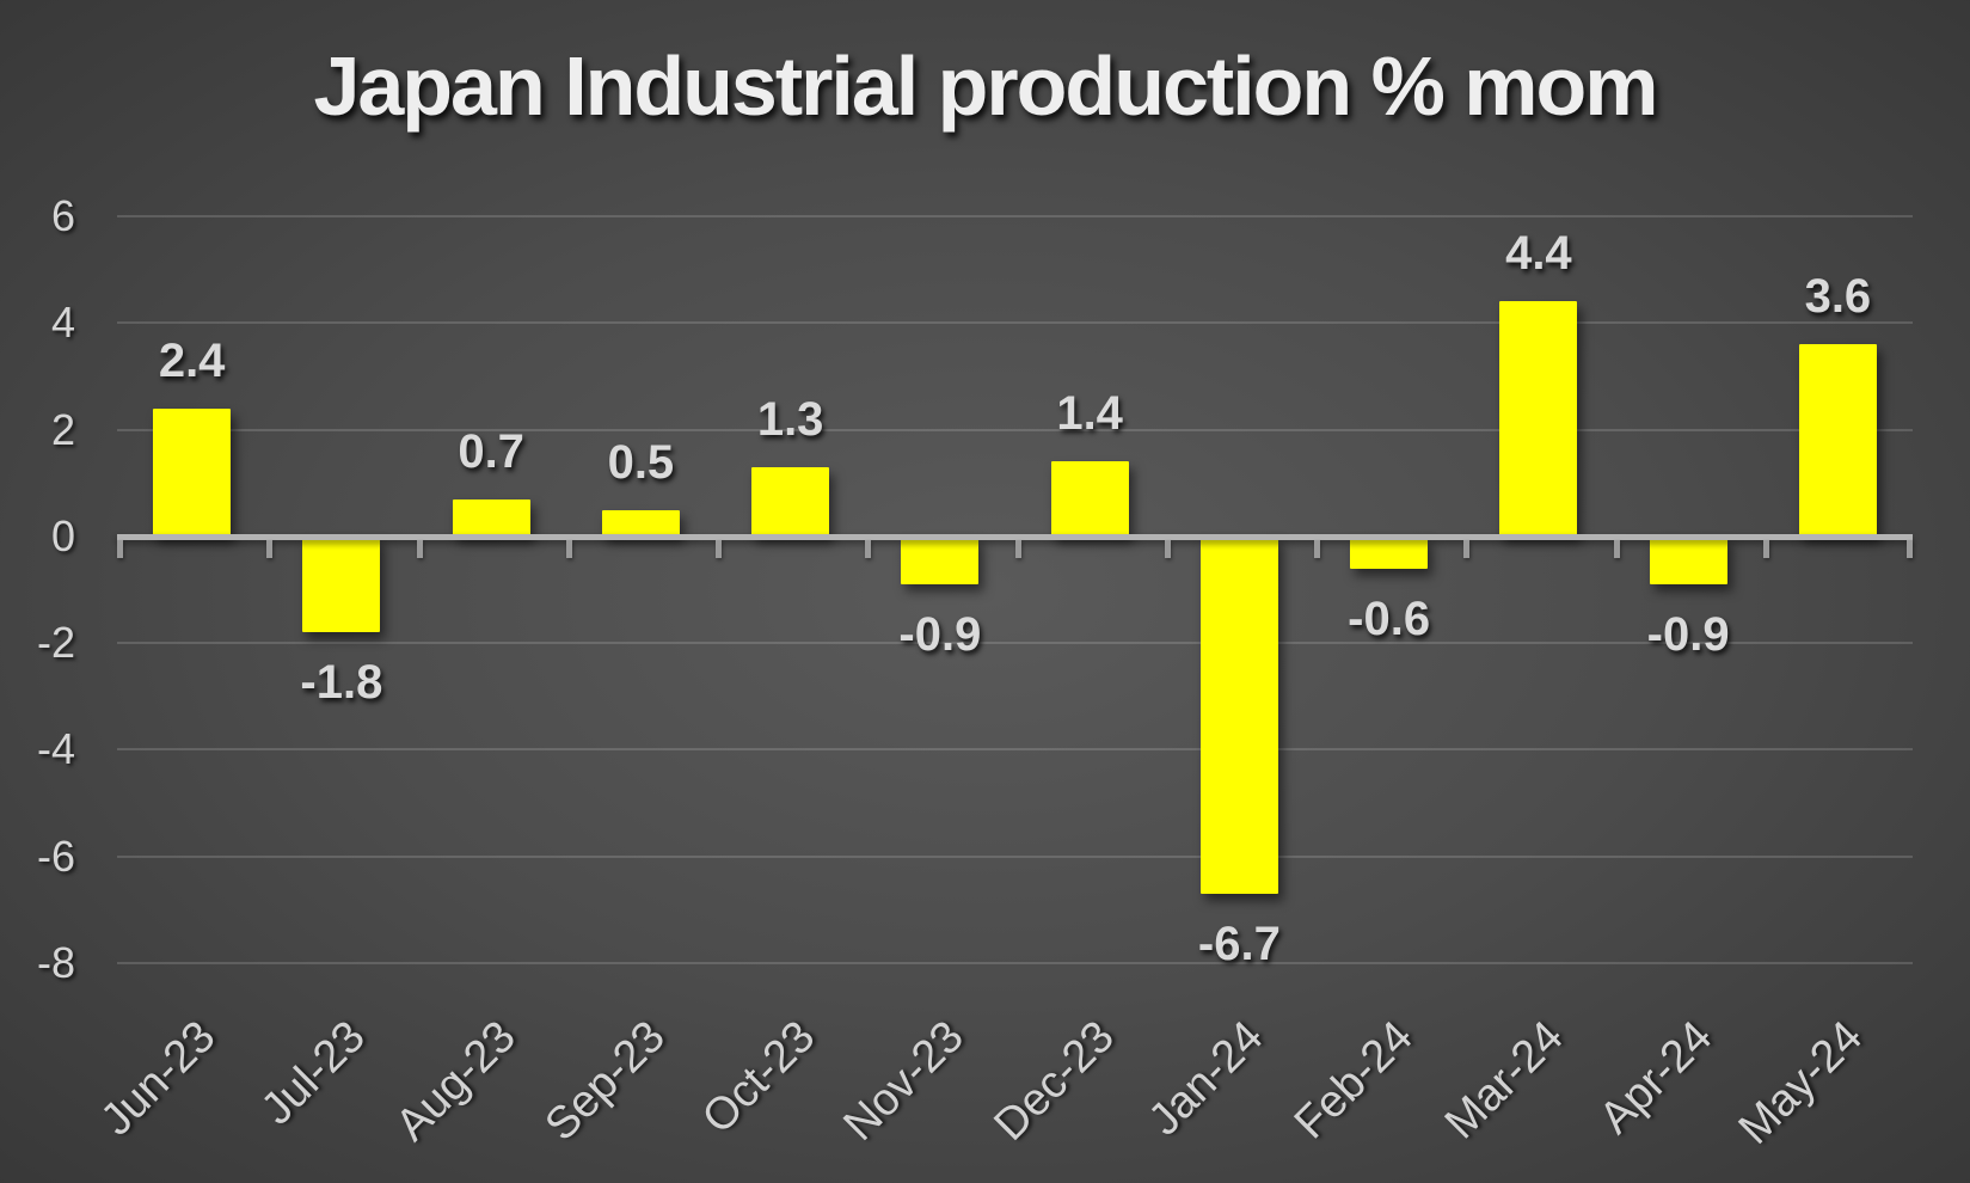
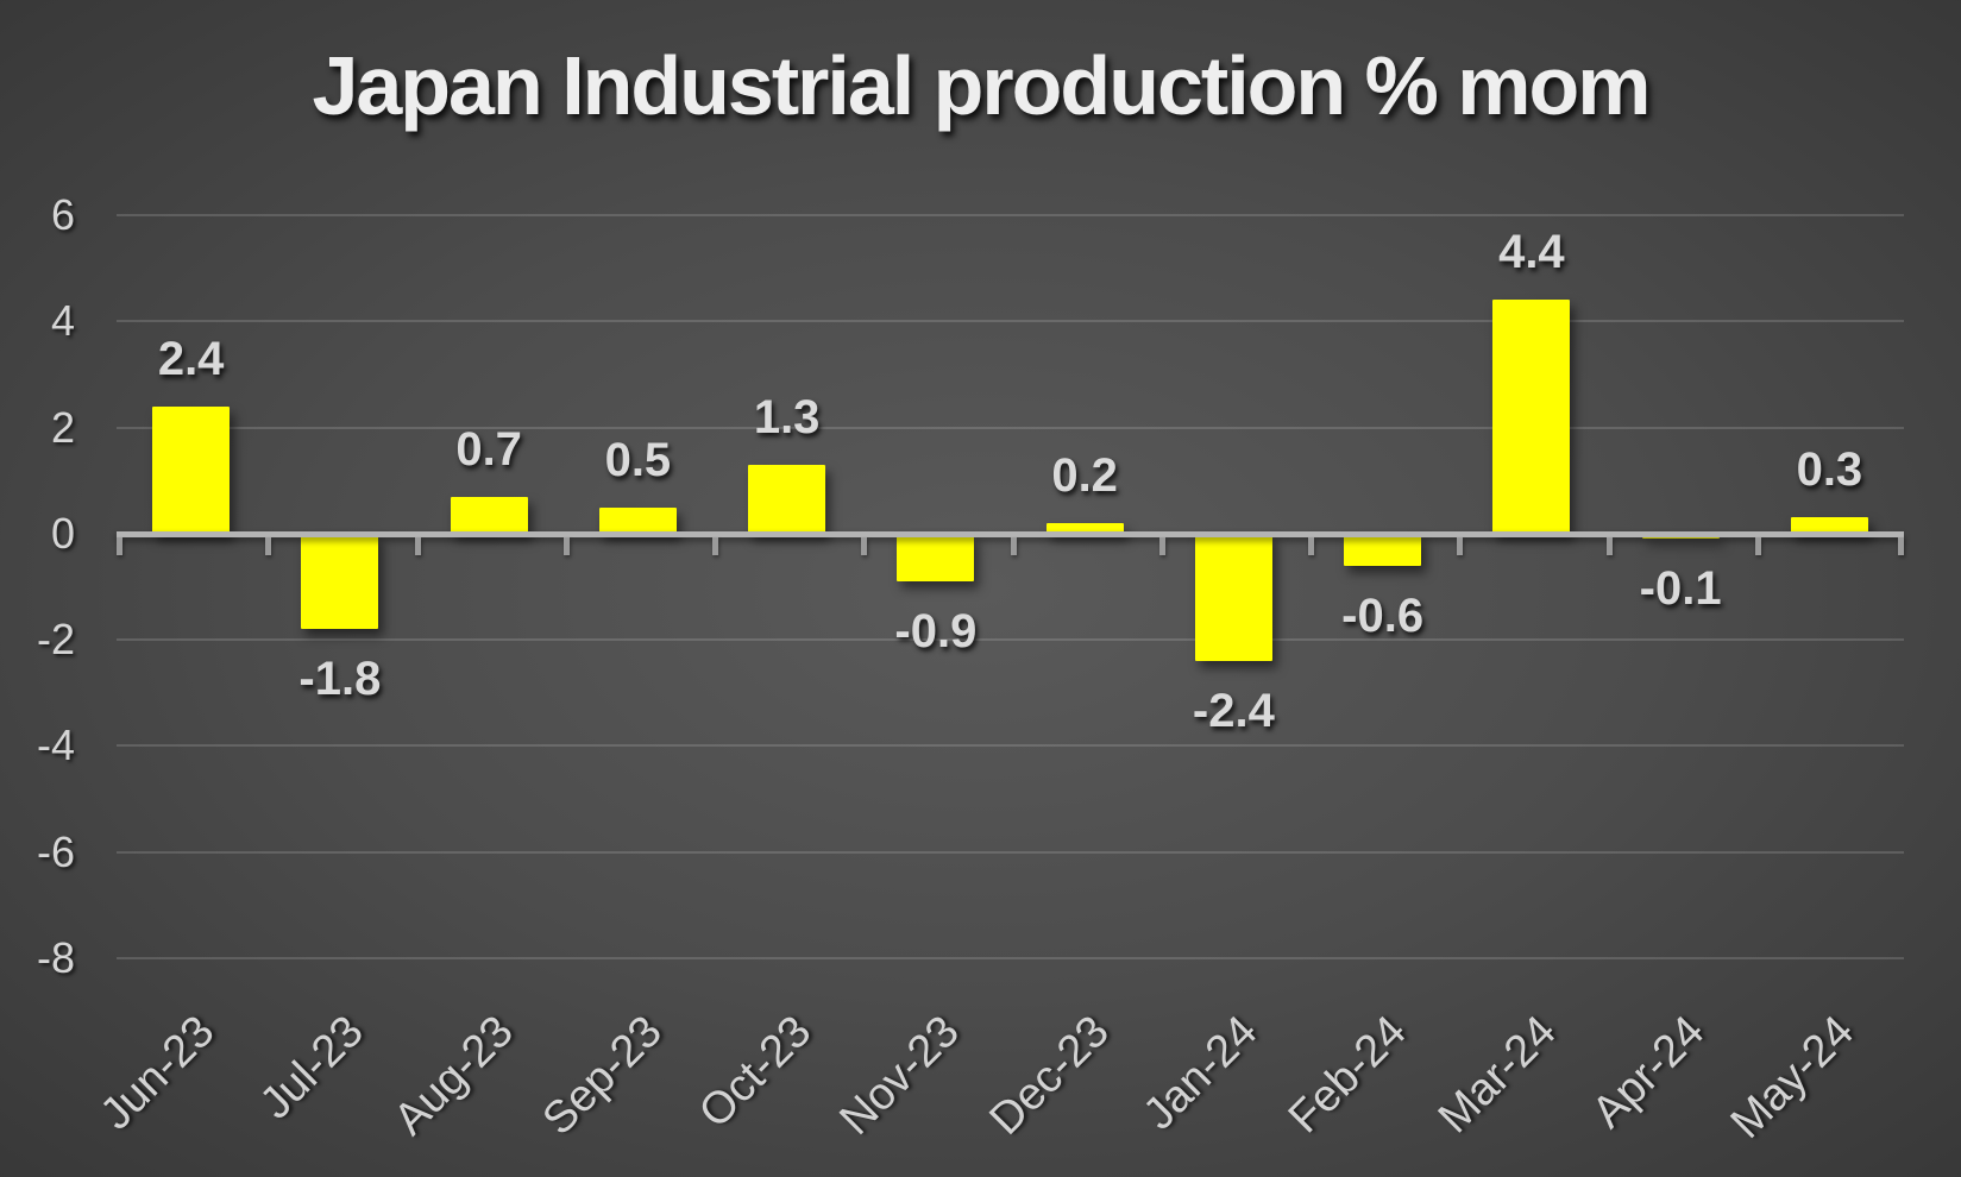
Dec-23: 1.4 -> 0.2
Jan-24: -6.7 -> -2.4
Apr-24: -0.9 -> -0.1
May-24: 3.6 -> 0.3
